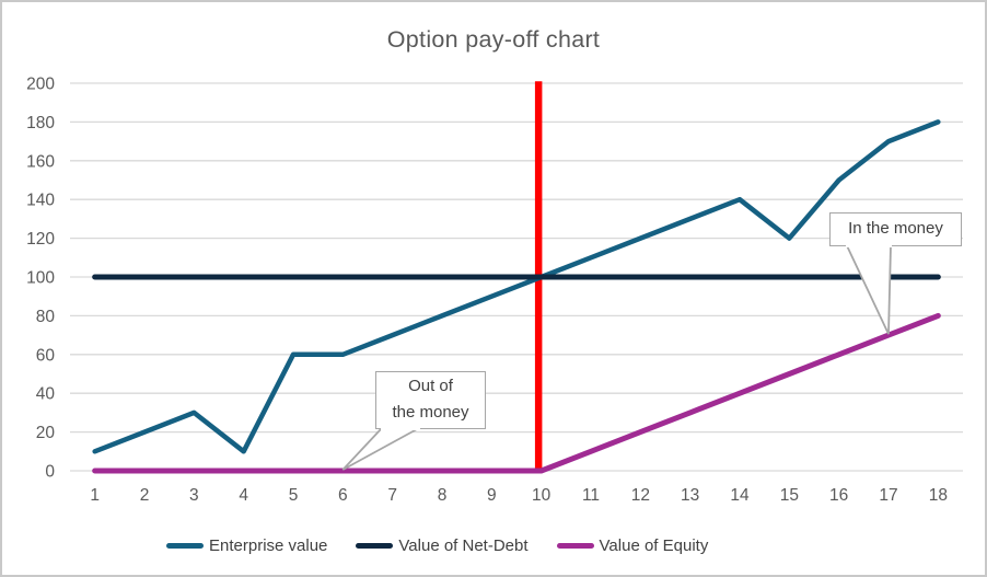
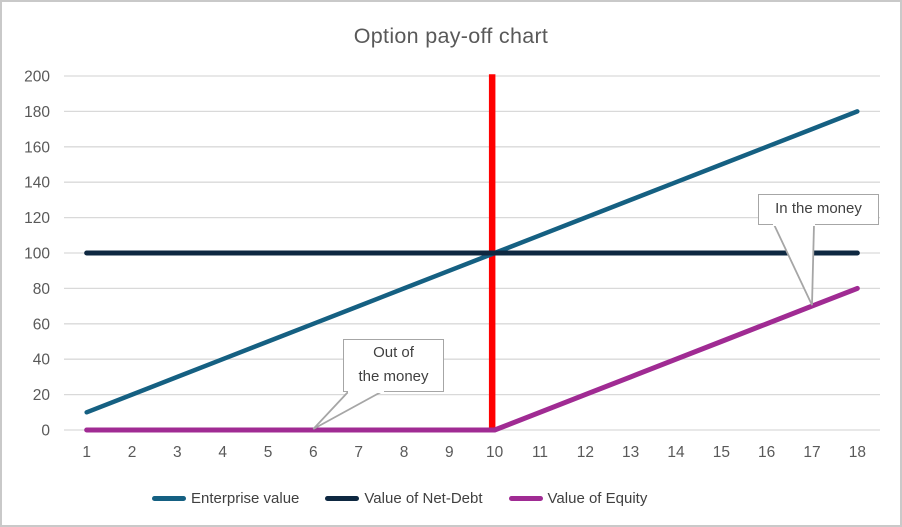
Enterprise value/4: 10 -> 40
Enterprise value/5: 60 -> 50
Enterprise value/15: 120 -> 150
Enterprise value/16: 150 -> 160
